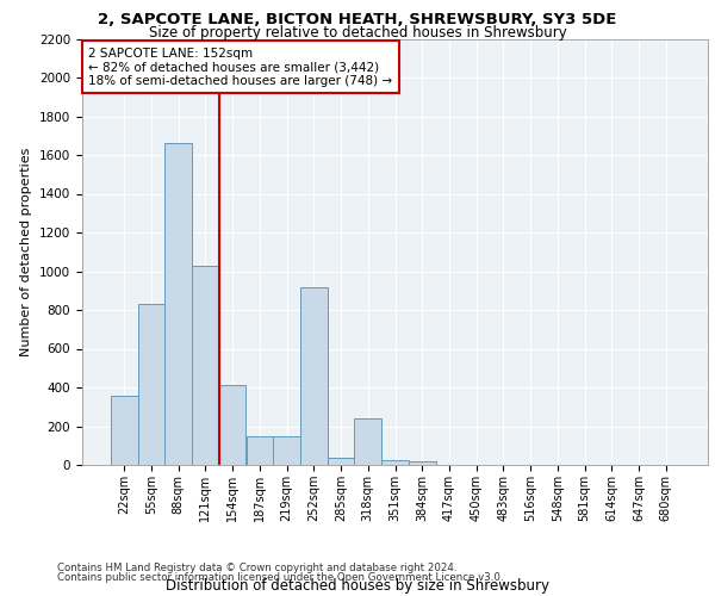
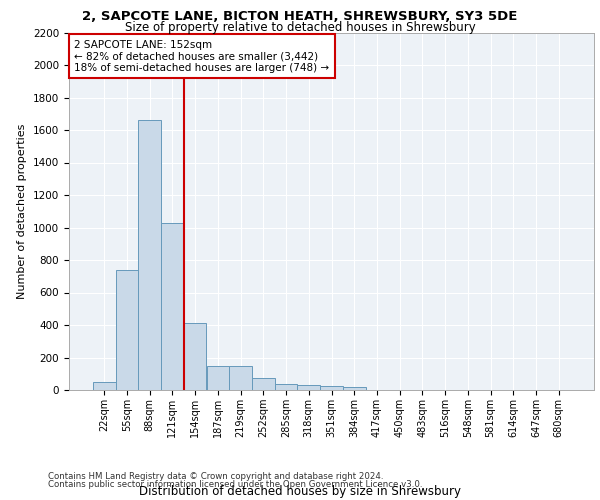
22sqm: 360 -> 50
55sqm: 830 -> 740
252sqm: 920 -> 80
318sqm: 240 -> 30
